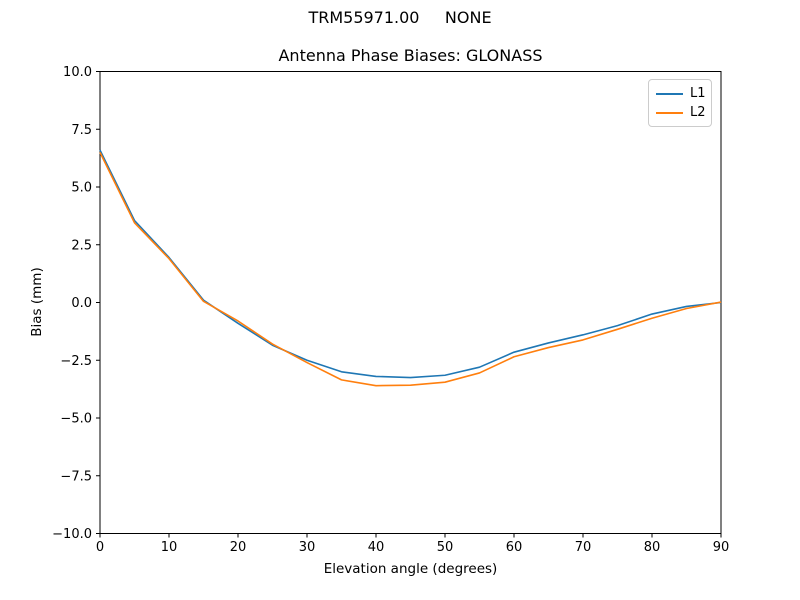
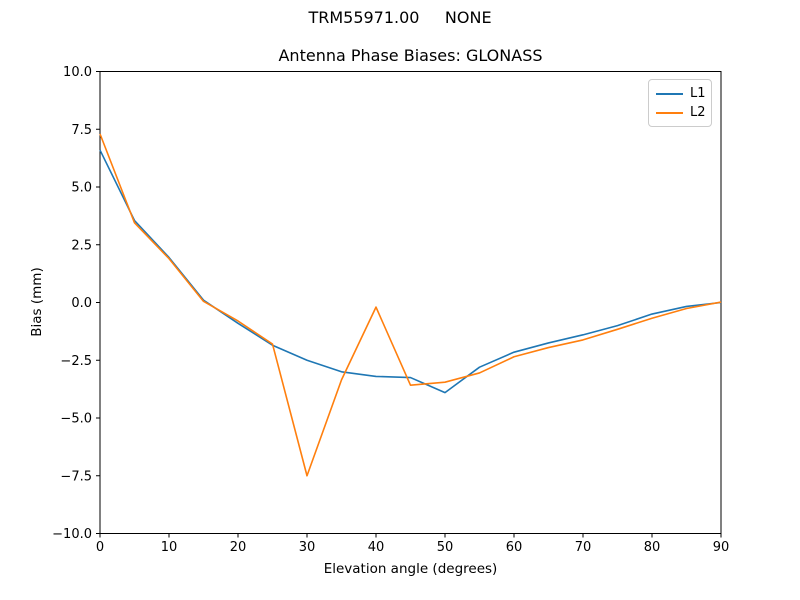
L2/0: 6.5 -> 7.3
L2/30: -2.6 -> -7.5
L2/40: -3.6 -> -0.2
L1/50: -3.1 -> -3.9
